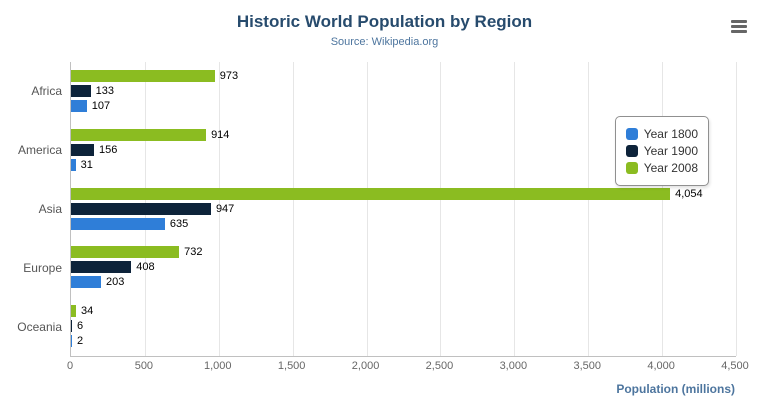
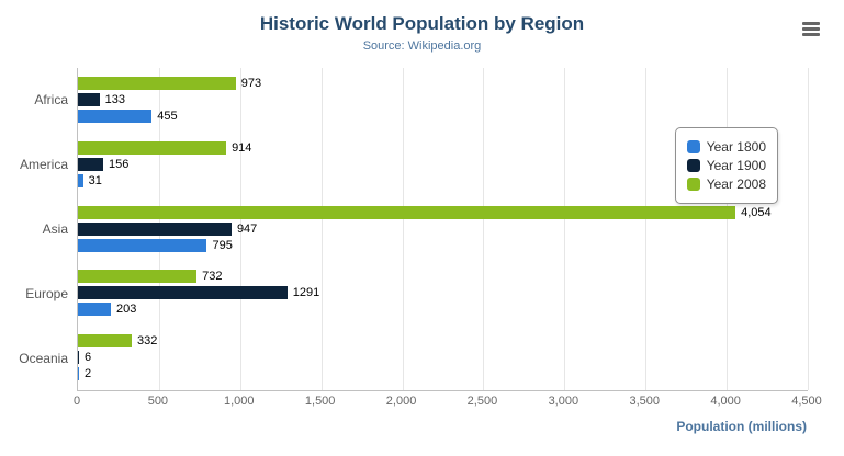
Year 1800/Africa: 107 -> 455
Year 1800/Asia: 635 -> 795
Year 1900/Europe: 408 -> 1291
Year 2008/Oceania: 34 -> 332
